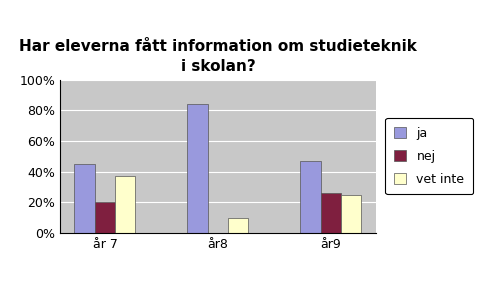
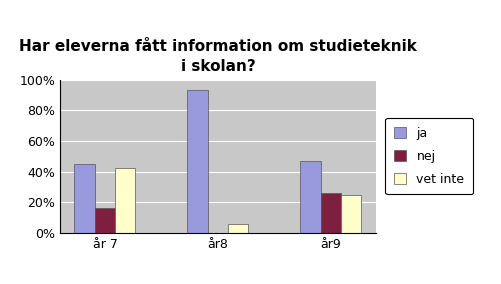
nej/år 7: 20% -> 16%
vet inte/år 7: 37% -> 42%
ja/år8: 84% -> 93%
vet inte/år8: 10% -> 6%
